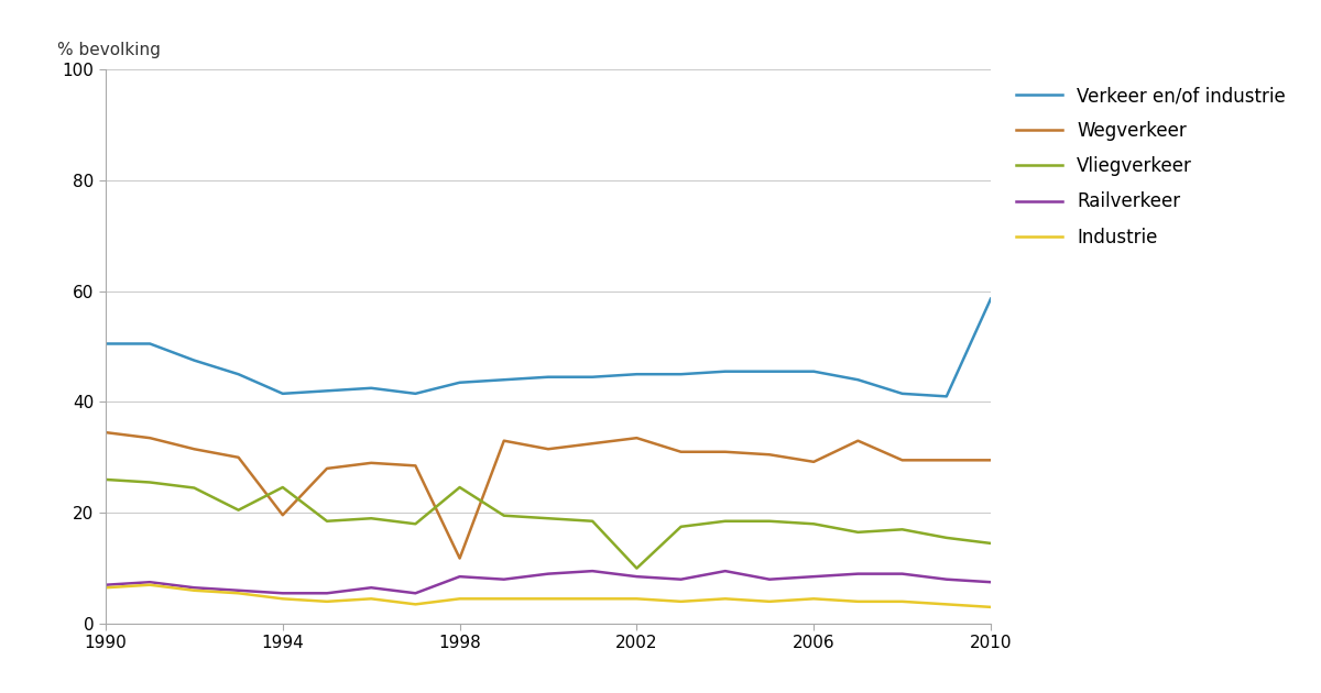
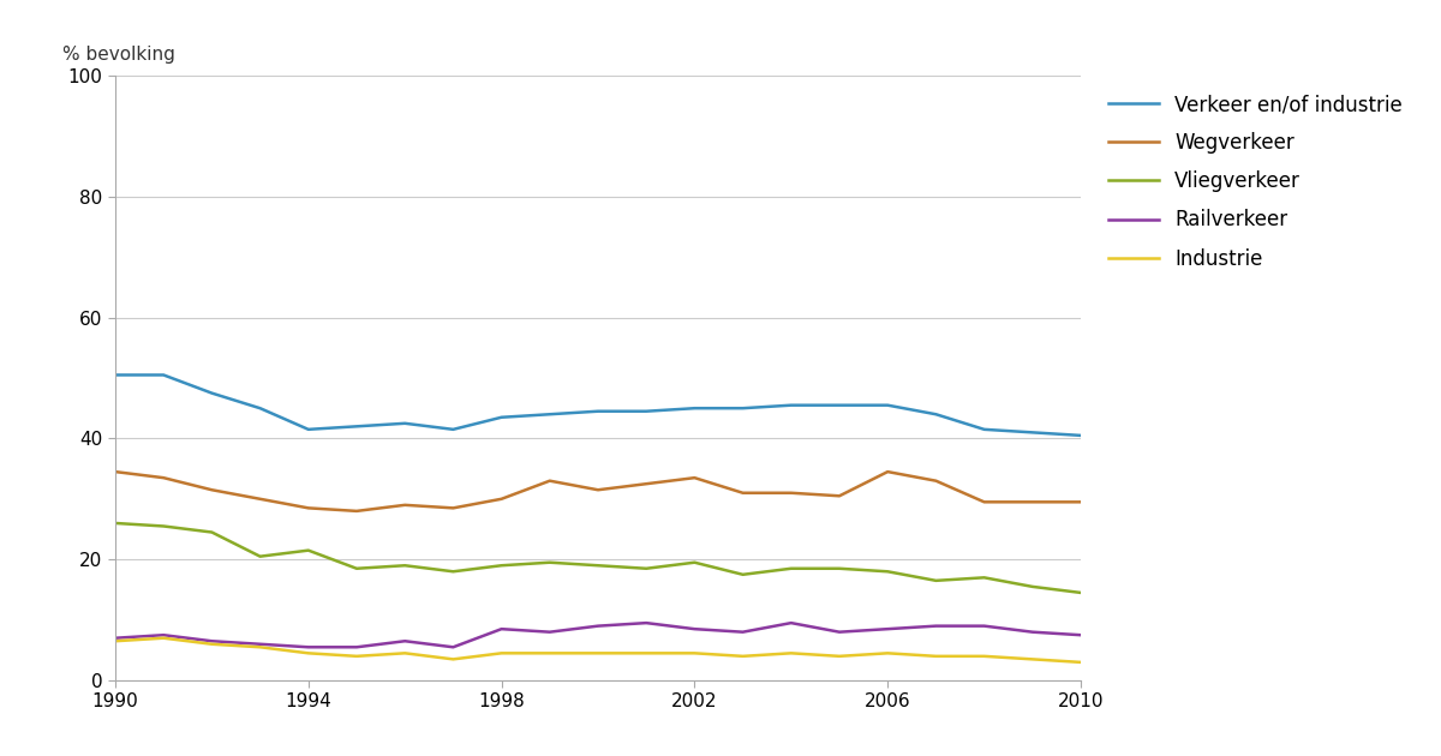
Wegverkeer/1994: 19.6 -> 28.5
Vliegverkeer/1994: 24.6 -> 21.5
Wegverkeer/1998: 11.8 -> 30.0
Vliegverkeer/1998: 24.6 -> 19.0
Vliegverkeer/2002: 10.0 -> 19.5
Wegverkeer/2006: 29.2 -> 34.5
Verkeer en/of industrie/2010: 58.6 -> 40.5
